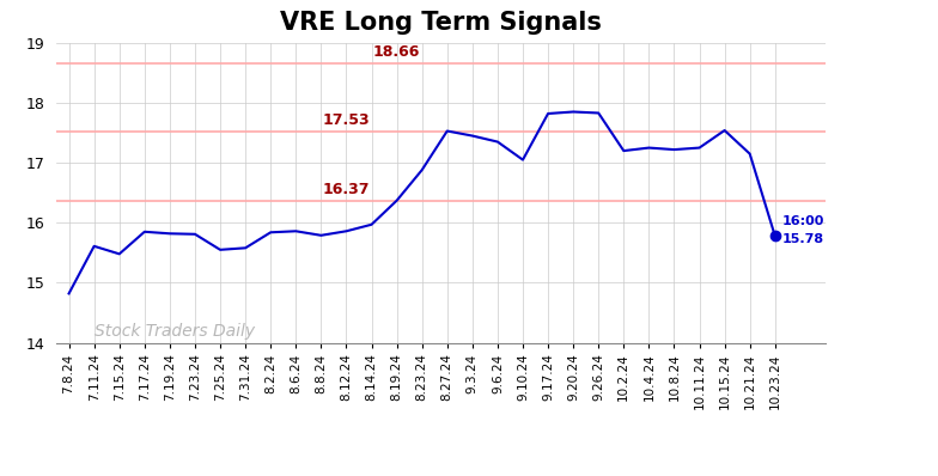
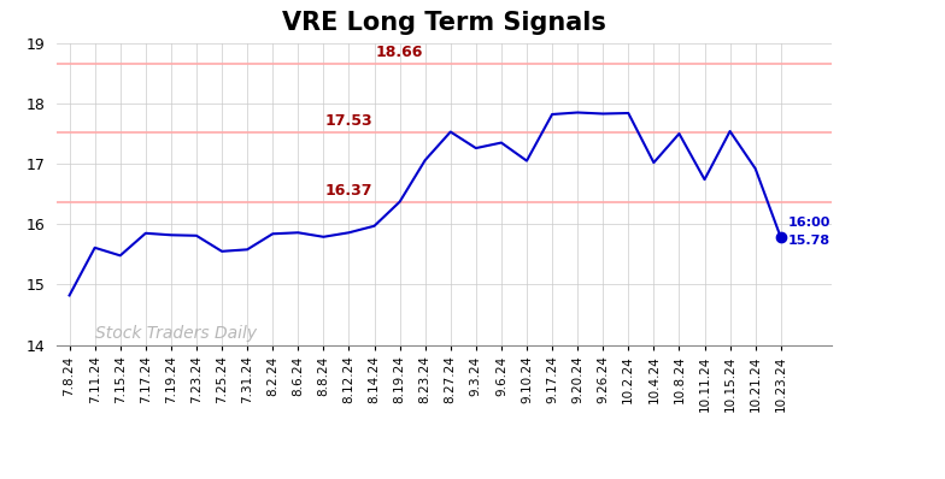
8.23.24: 16.88 -> 17.06
9.3.24: 17.45 -> 17.26
10.2.24: 17.20 -> 17.84
10.4.24: 17.25 -> 17.02
10.8.24: 17.22 -> 17.50
10.11.24: 17.25 -> 16.74
10.21.24: 17.15 -> 16.92
